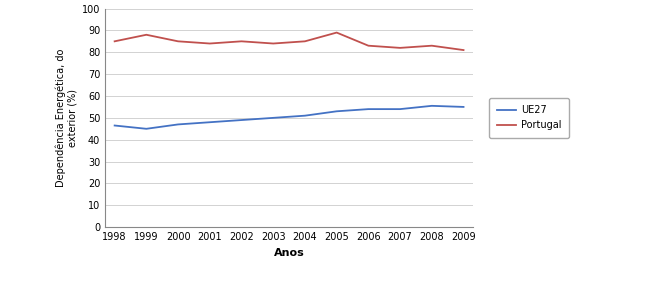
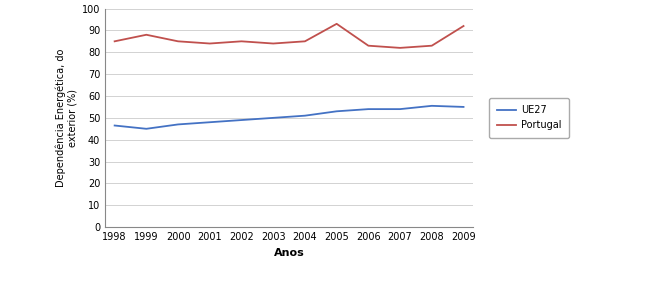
Portugal/2005: 89 -> 93
Portugal/2009: 81 -> 92
